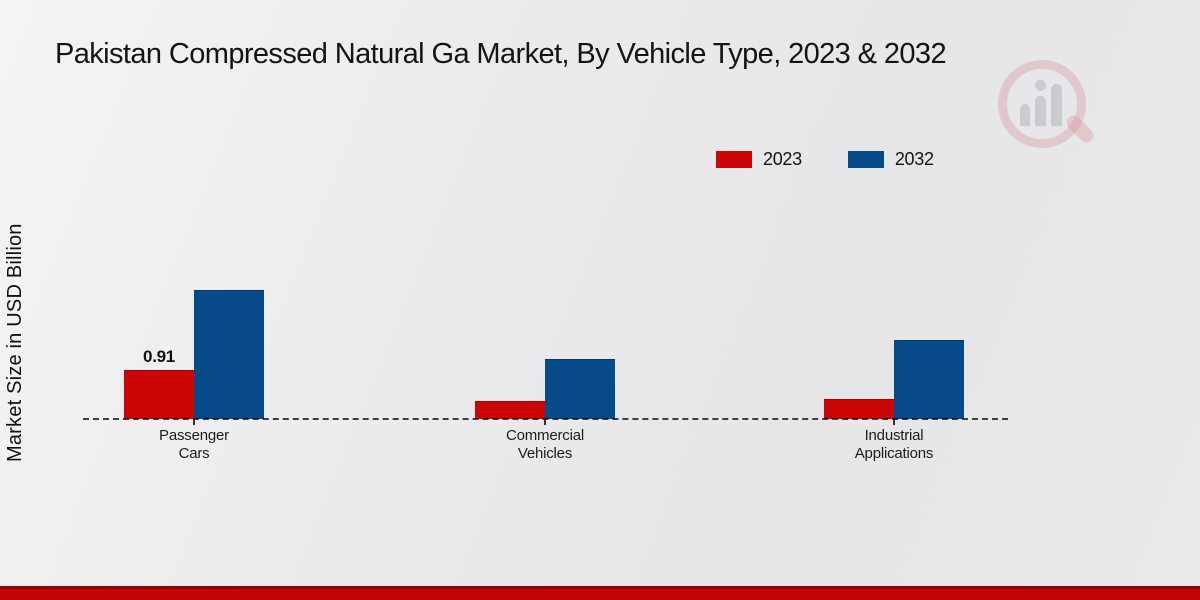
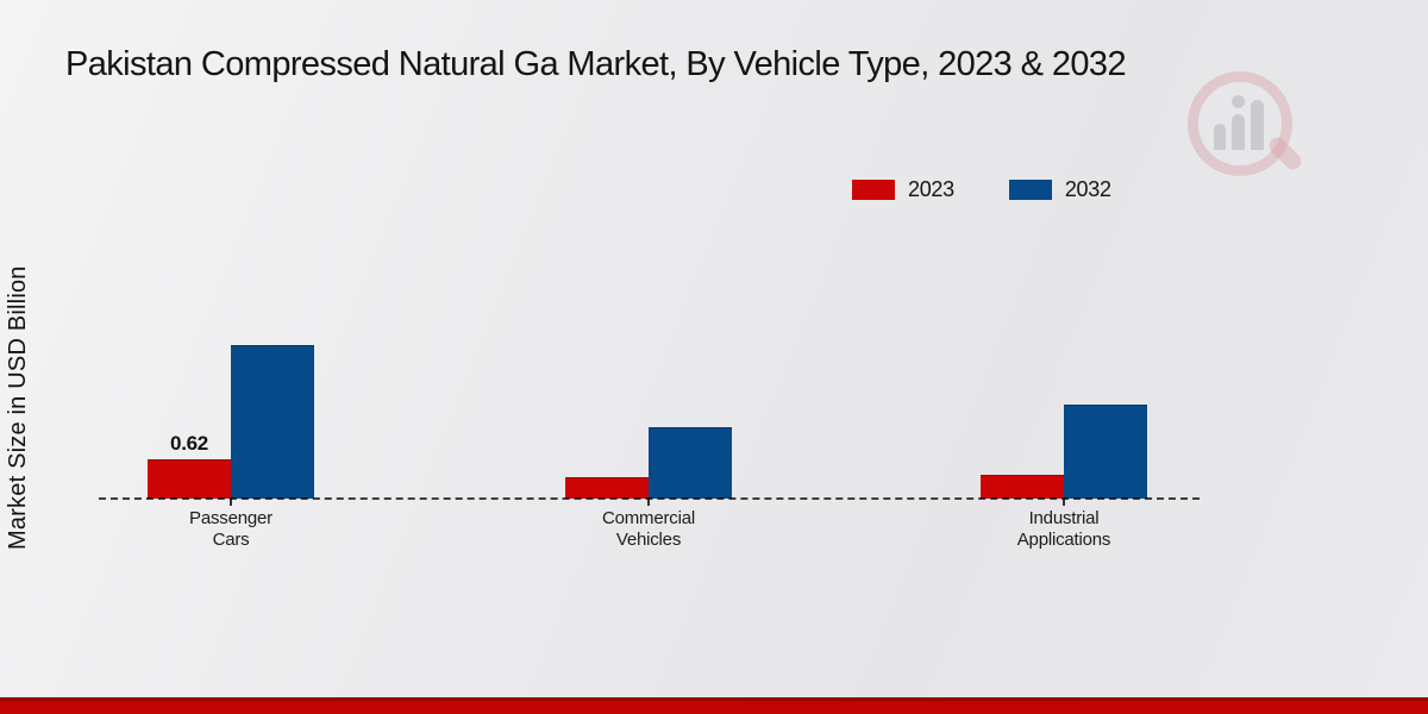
2023/Passenger Cars: 0.91 -> 0.62
